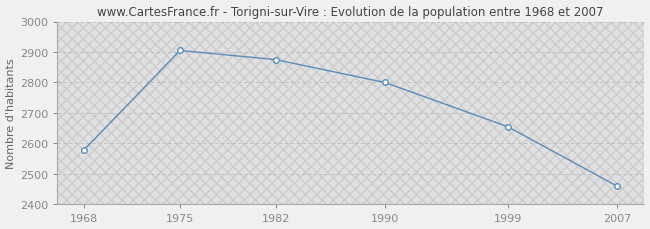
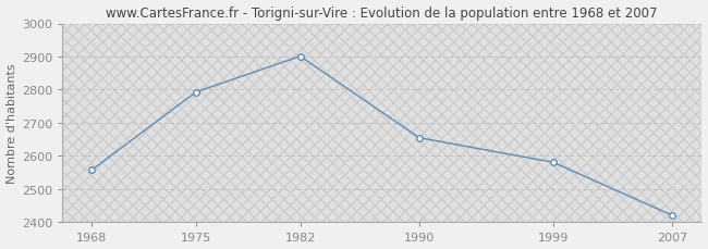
1968: 2580 -> 2558
1975: 2905 -> 2793
1982: 2875 -> 2901
1990: 2800 -> 2655
1999: 2655 -> 2581
2007: 2460 -> 2421
